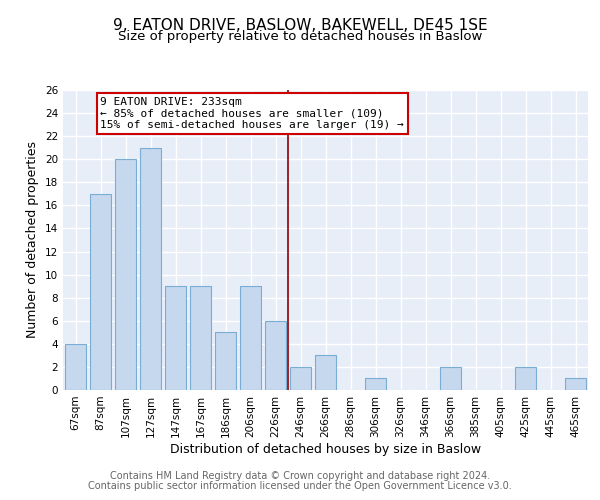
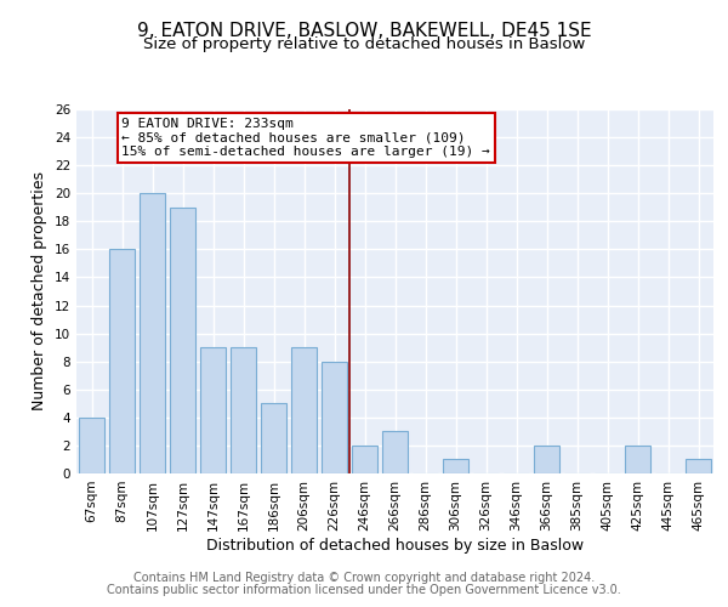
87sqm: 17 -> 16
127sqm: 21 -> 19
226sqm: 6 -> 8
